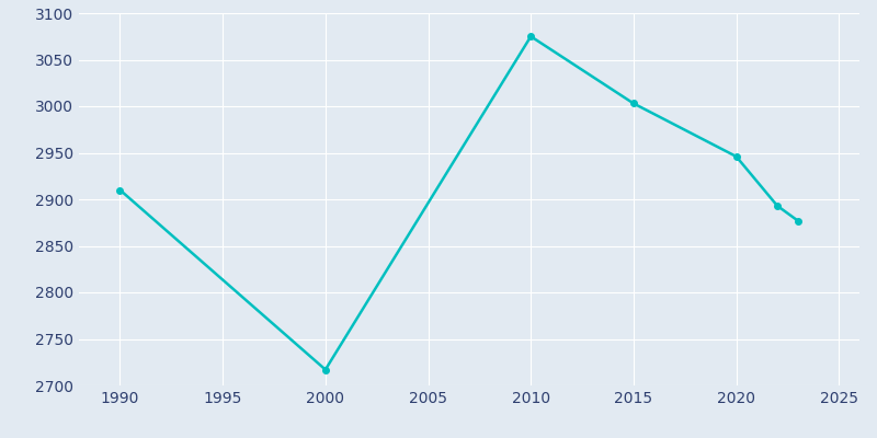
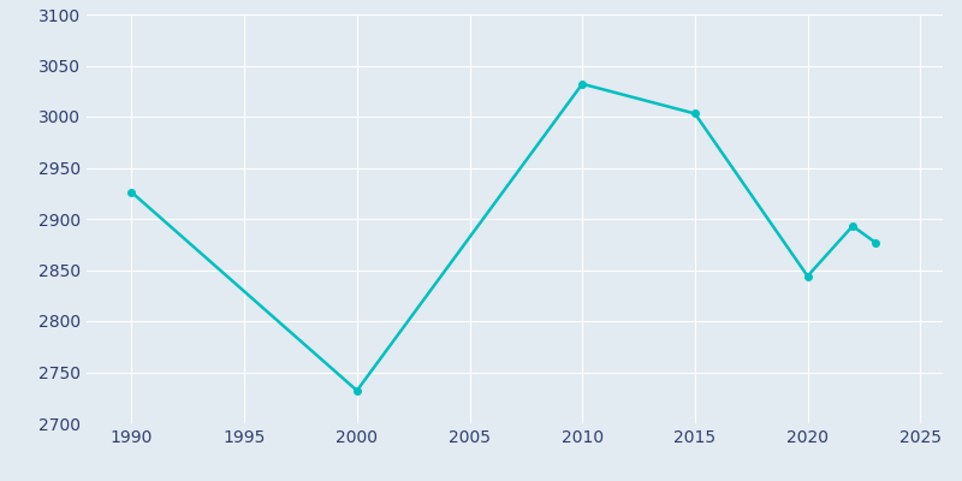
1990: 2910 -> 2926
2000: 2717 -> 2732
2010: 3075 -> 3032
2020: 2946 -> 2844
